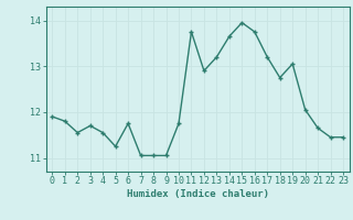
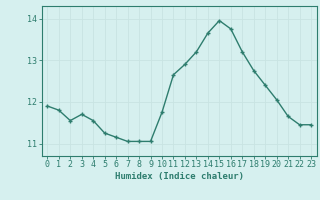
6: 11.75 -> 11.15
11: 13.75 -> 12.65
19: 13.05 -> 12.40
